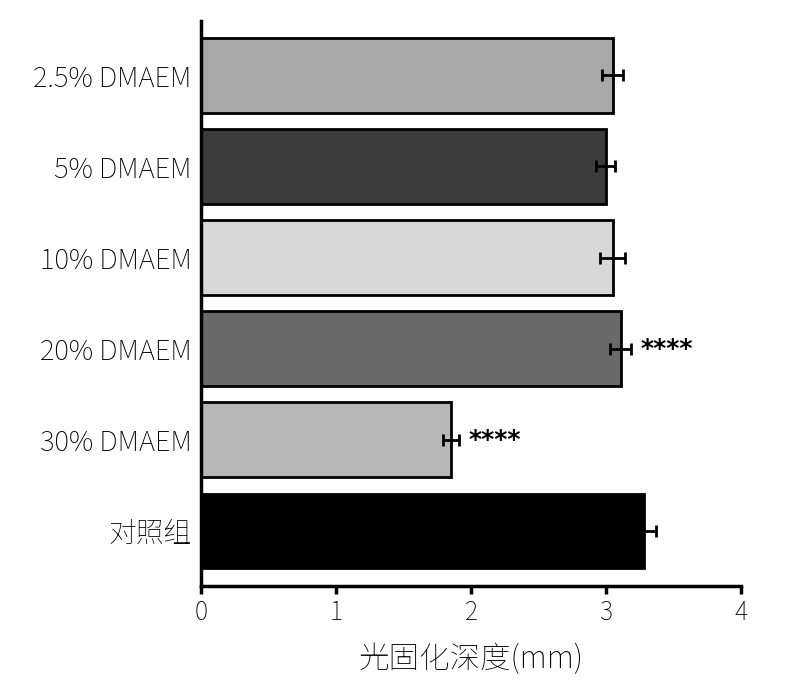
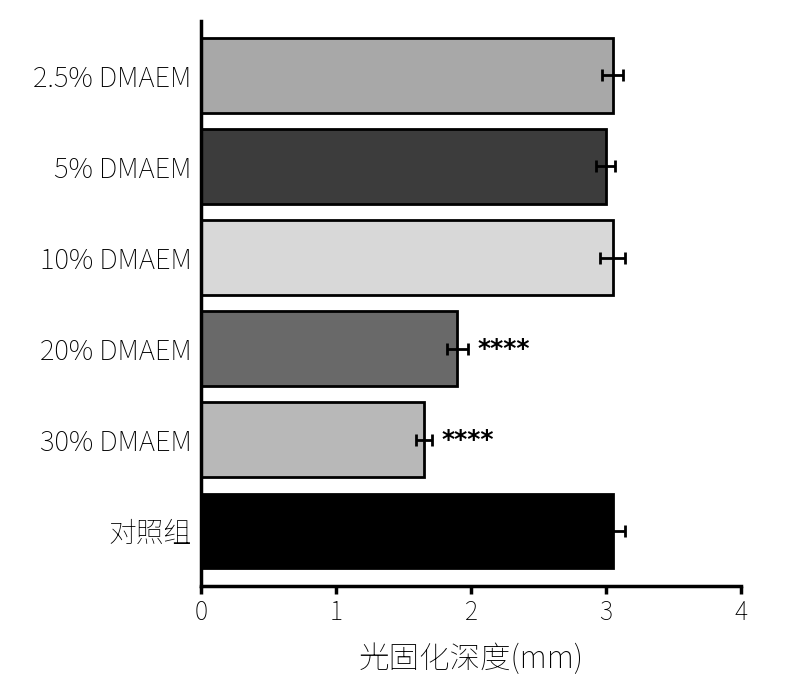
20% DMAEM: 3.11 -> 1.90
30% DMAEM: 1.85 -> 1.65
对照组: 3.28 -> 3.05
